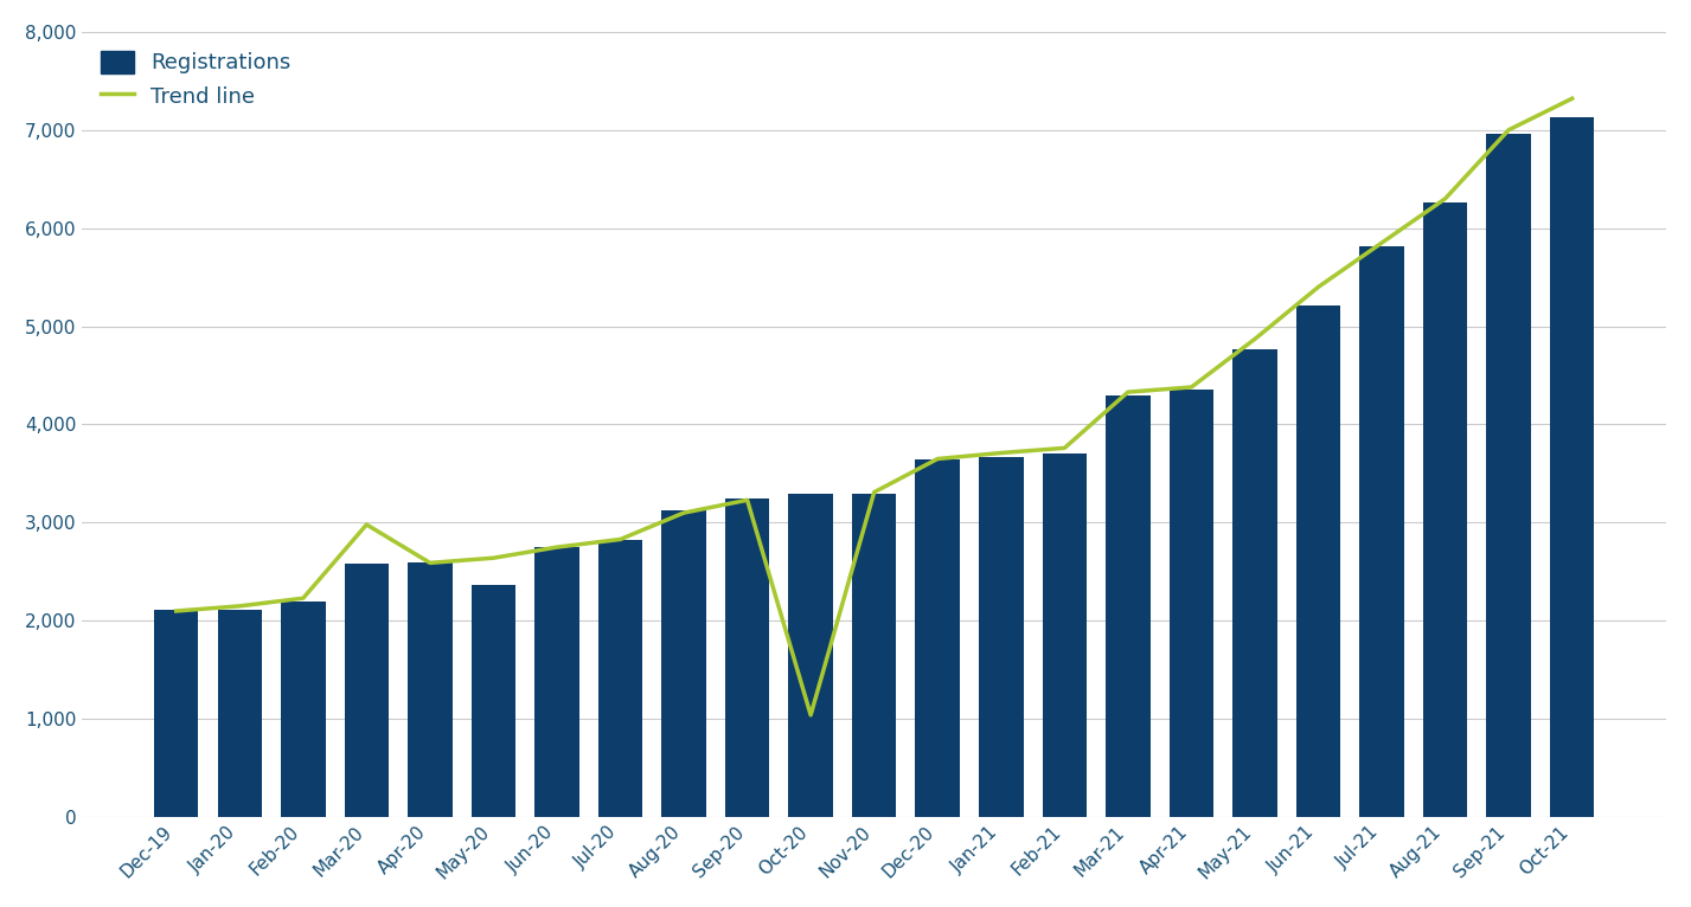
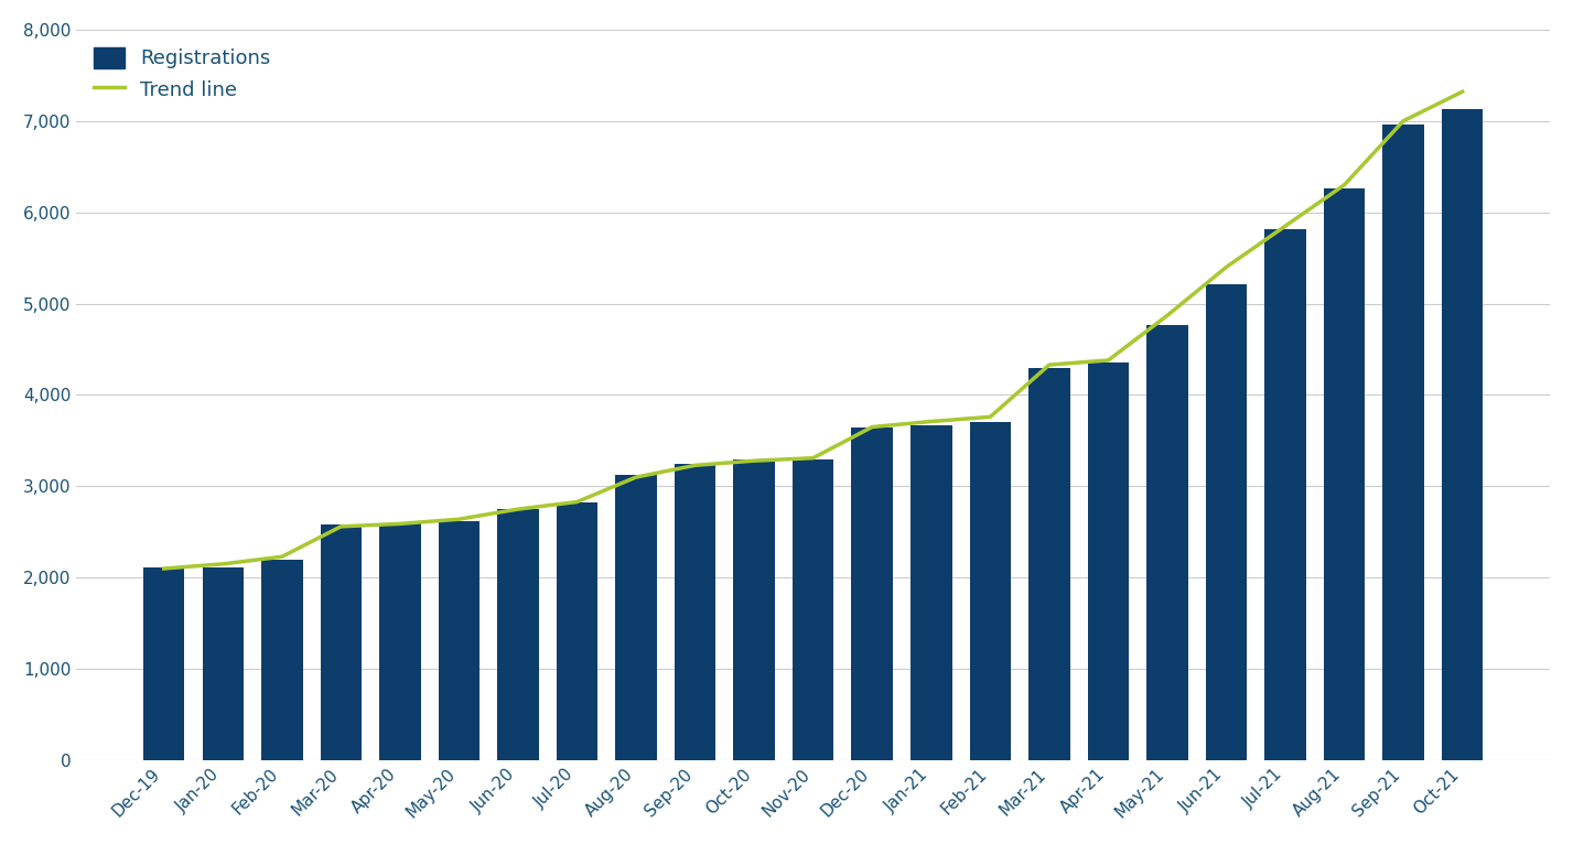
Trend line/Mar-20: 2,980 -> 2,560
Registrations/May-20: 2,360 -> 2,620
Trend line/Oct-20: 1,040 -> 3,280
